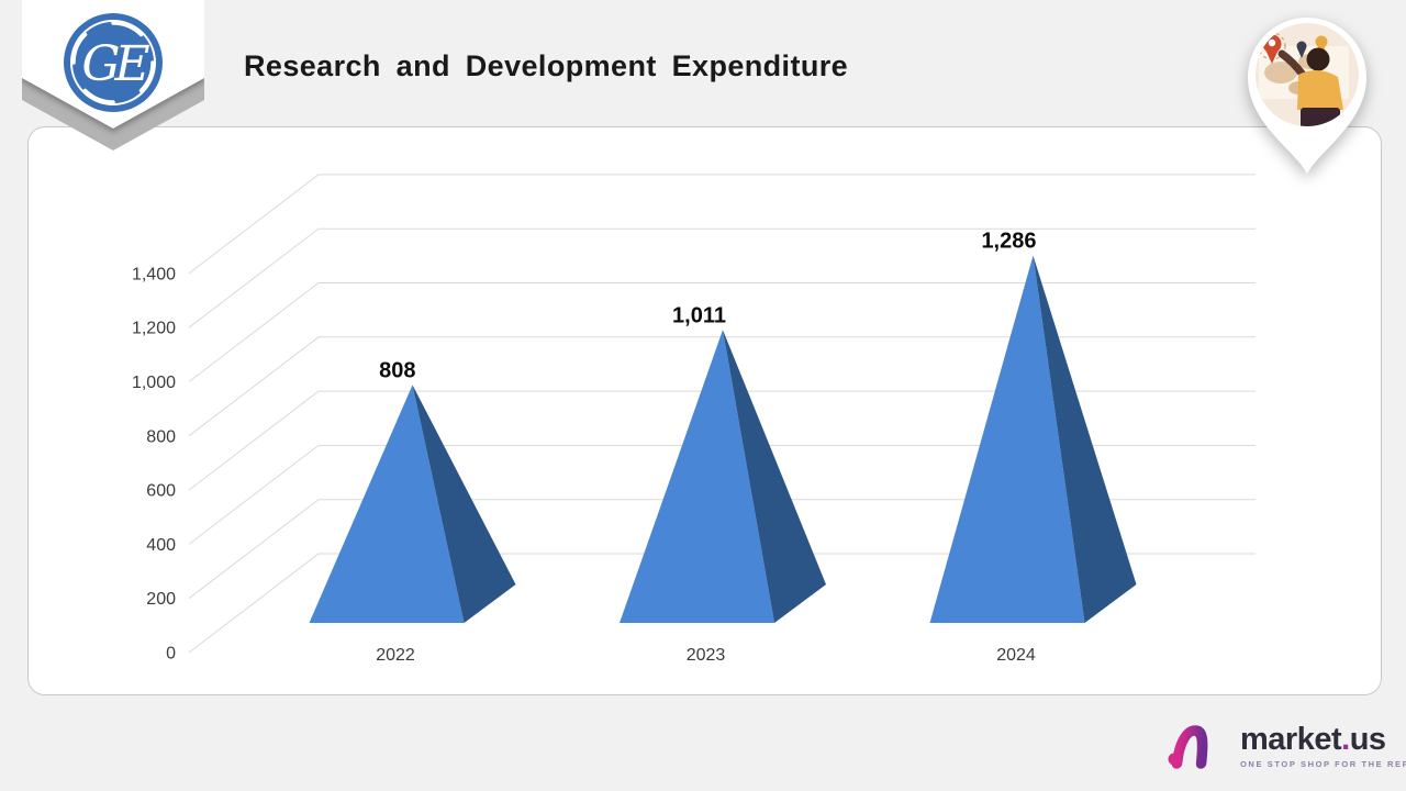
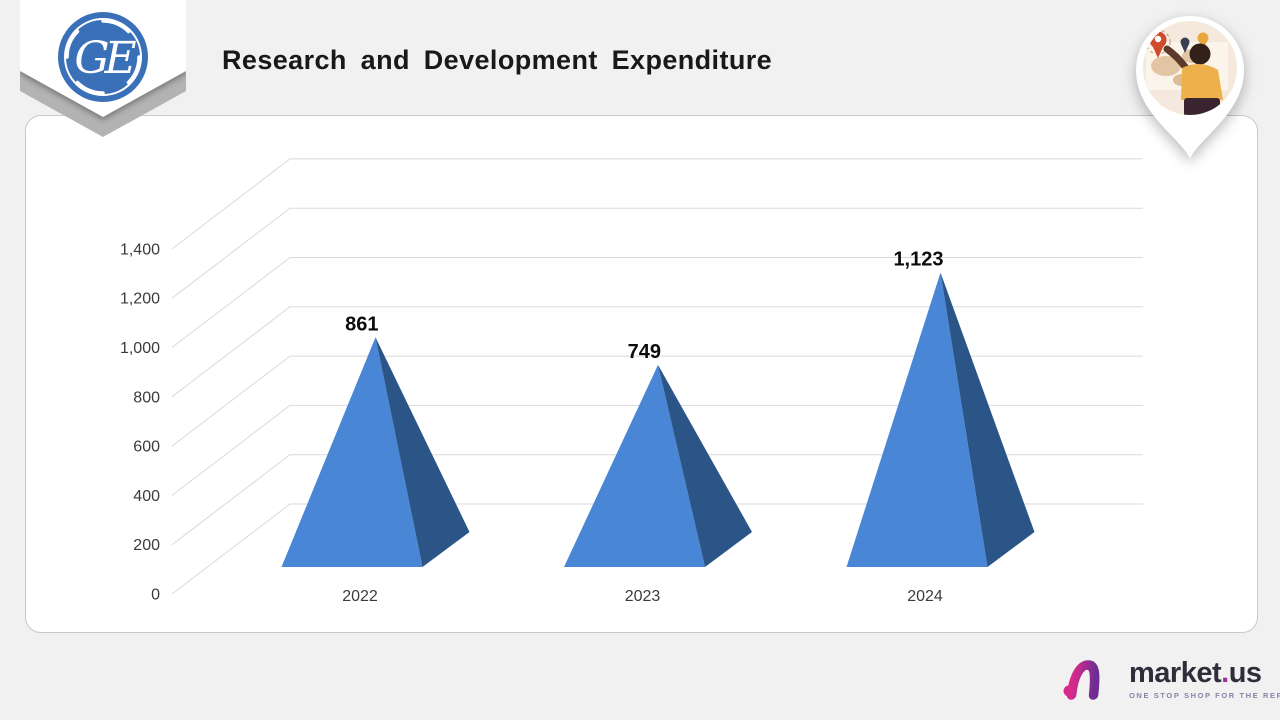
2022: 808 -> 861
2023: 1,011 -> 749
2024: 1,286 -> 1,123
